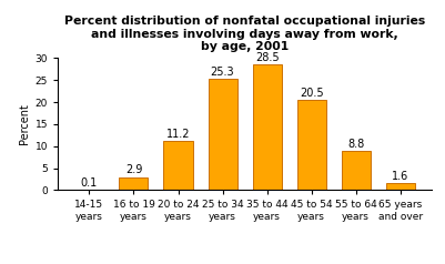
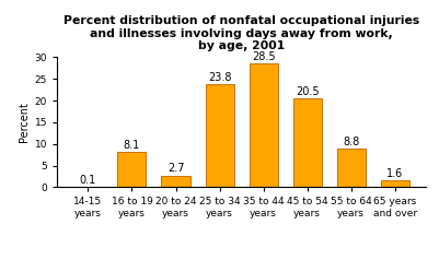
16 to 19 years: 2.9 -> 8.1
20 to 24 years: 11.2 -> 2.7
25 to 34 years: 25.3 -> 23.8
